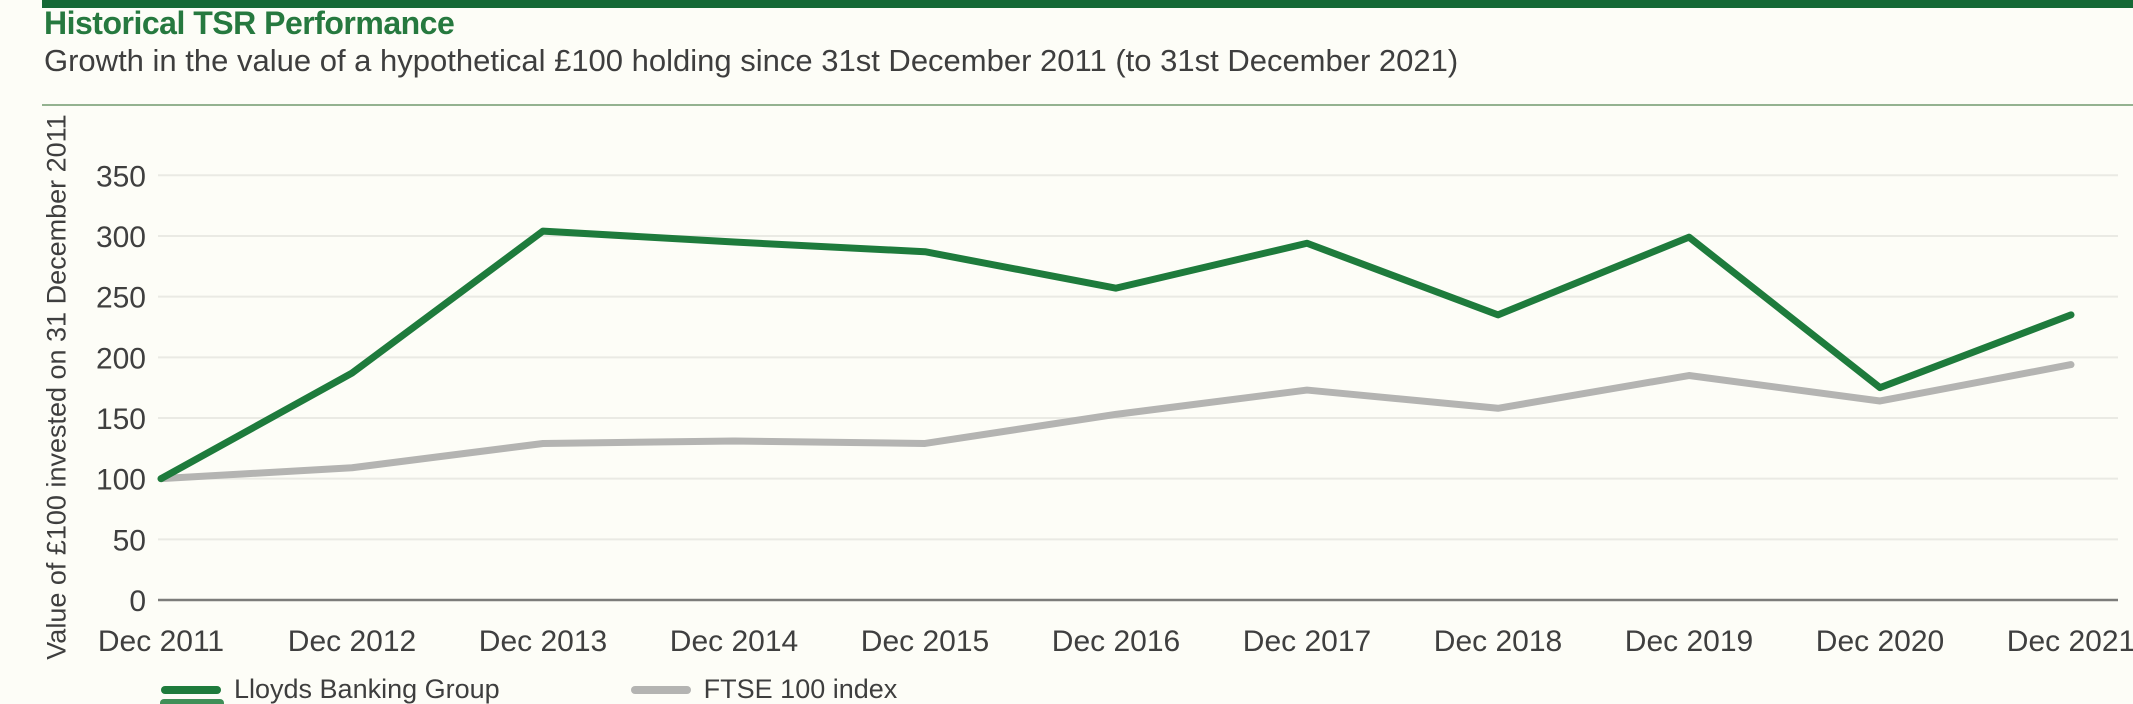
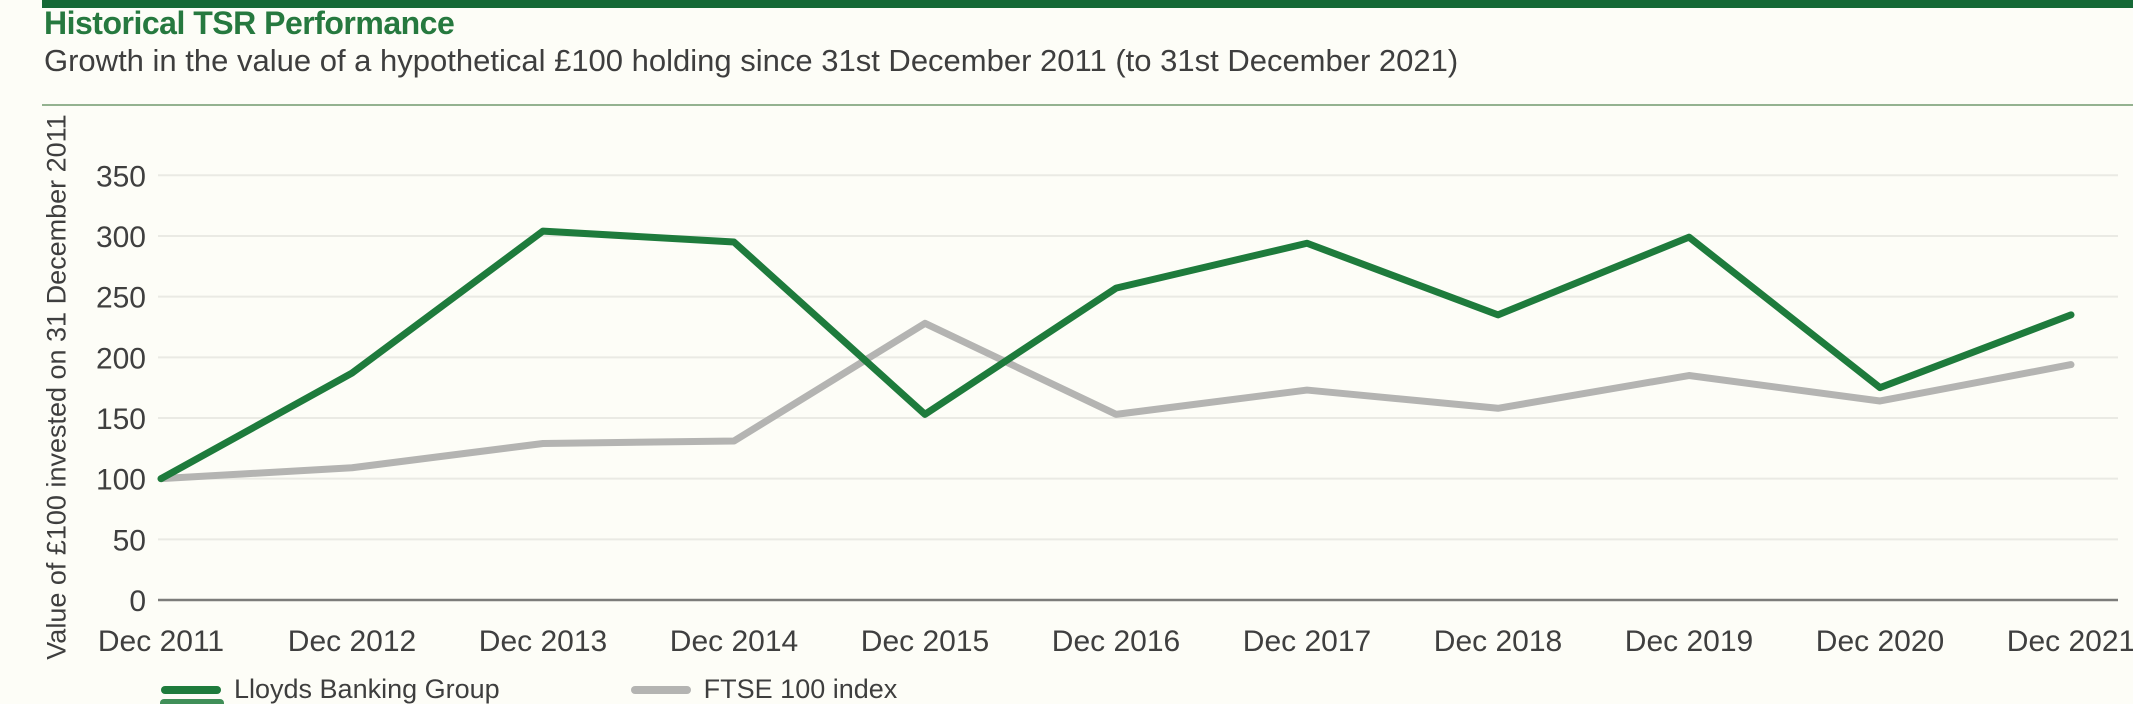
Lloyds Banking Group/Dec 2015: 287 -> 153
FTSE 100 index/Dec 2015: 129 -> 228
